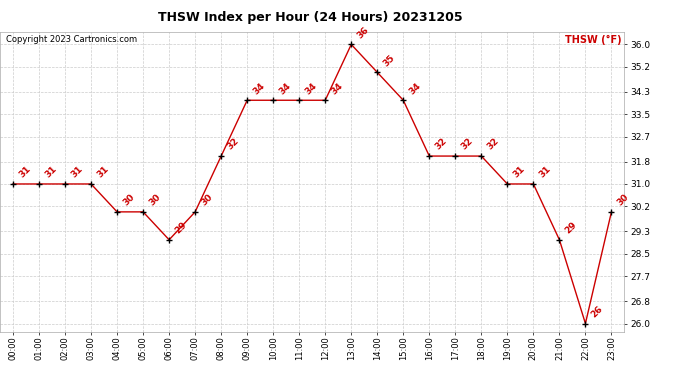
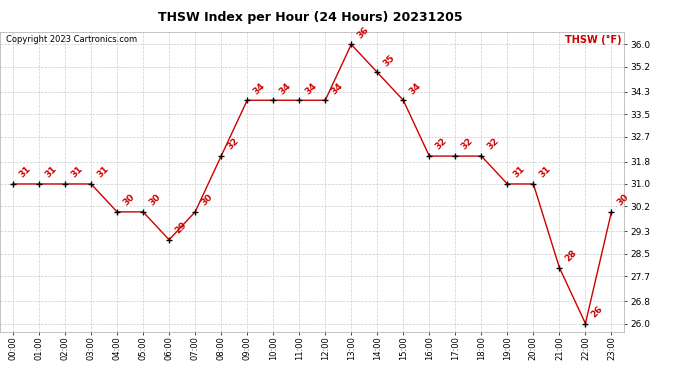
21:00: 29 -> 28
